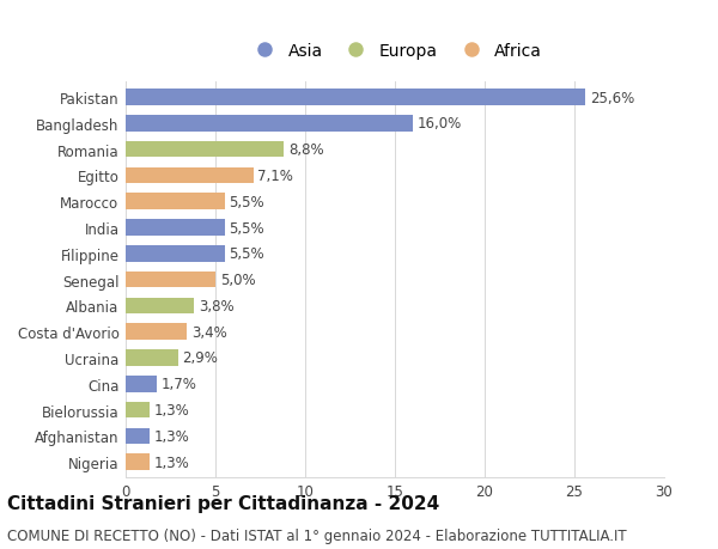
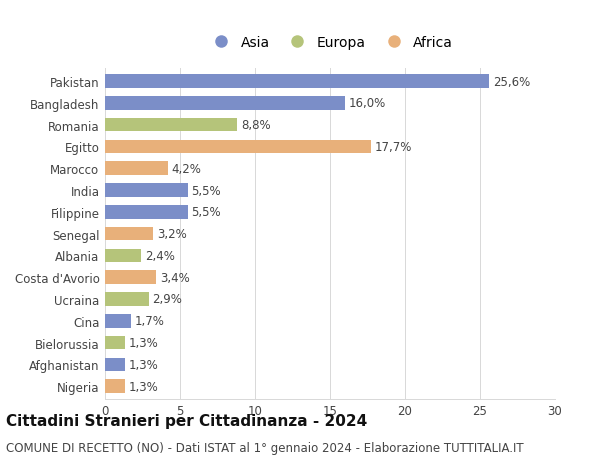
Egitto: 7,1% -> 17,7%
Marocco: 5,5% -> 4,2%
Senegal: 5,0% -> 3,2%
Albania: 3,8% -> 2,4%
